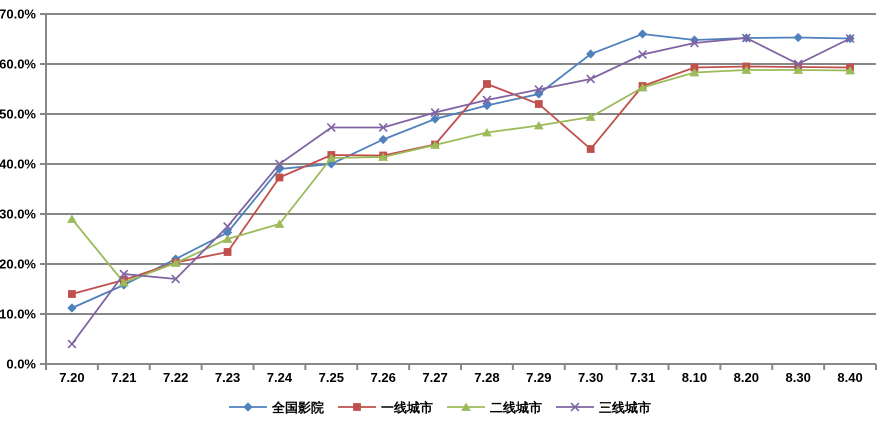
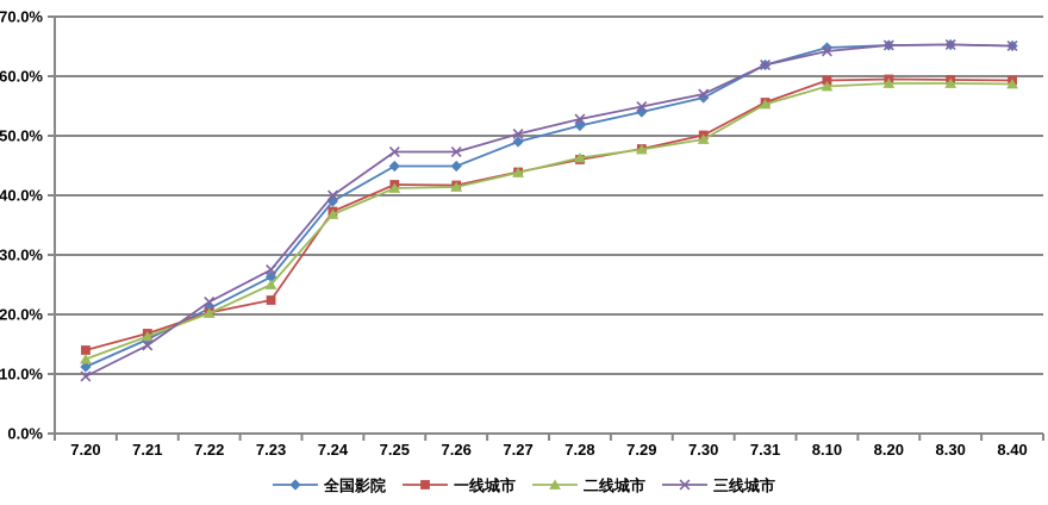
二线城市/7.20: 29% -> 12%
三线城市/7.20: 4% -> 10%
三线城市/7.21: 18% -> 15%
三线城市/7.22: 17% -> 22%
二线城市/7.24: 28% -> 37%
全国影院/7.25: 40% -> 45%
一线城市/7.28: 56% -> 46%
一线城市/7.29: 52% -> 48%
全国影院/7.30: 62% -> 56%
一线城市/7.30: 43% -> 50%
全国影院/7.31: 66% -> 62%
三线城市/8.30: 60% -> 65%
